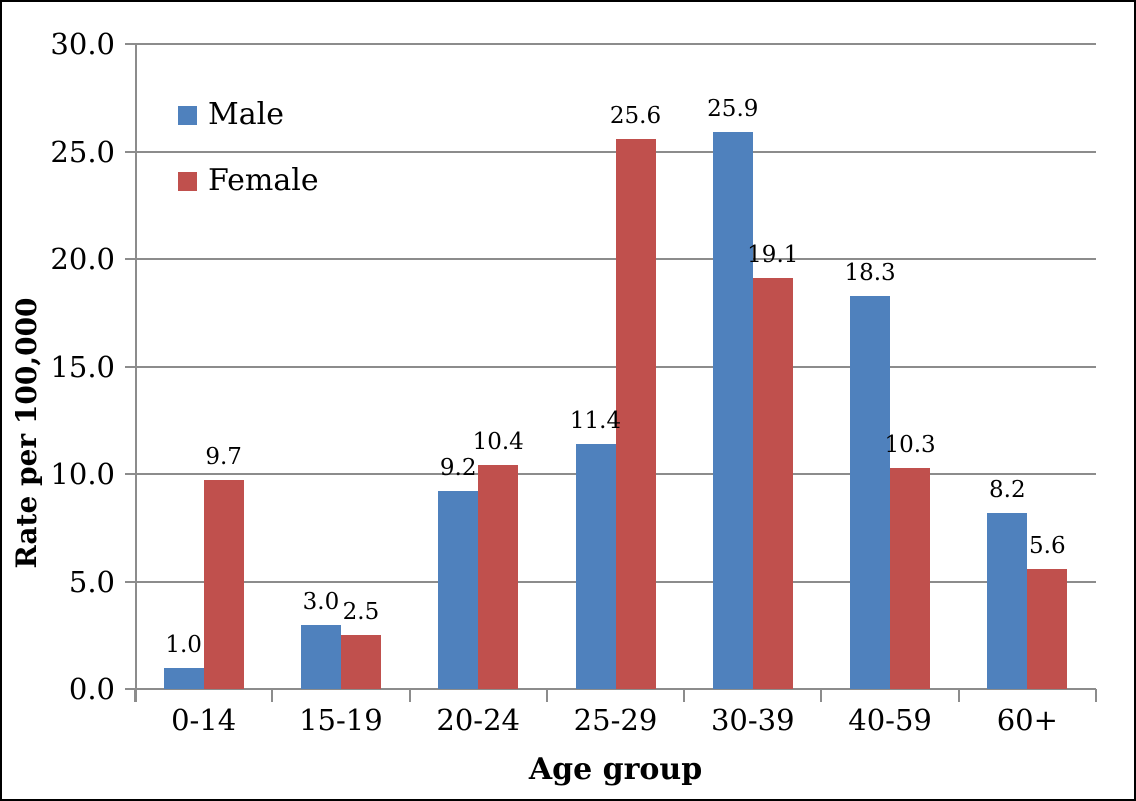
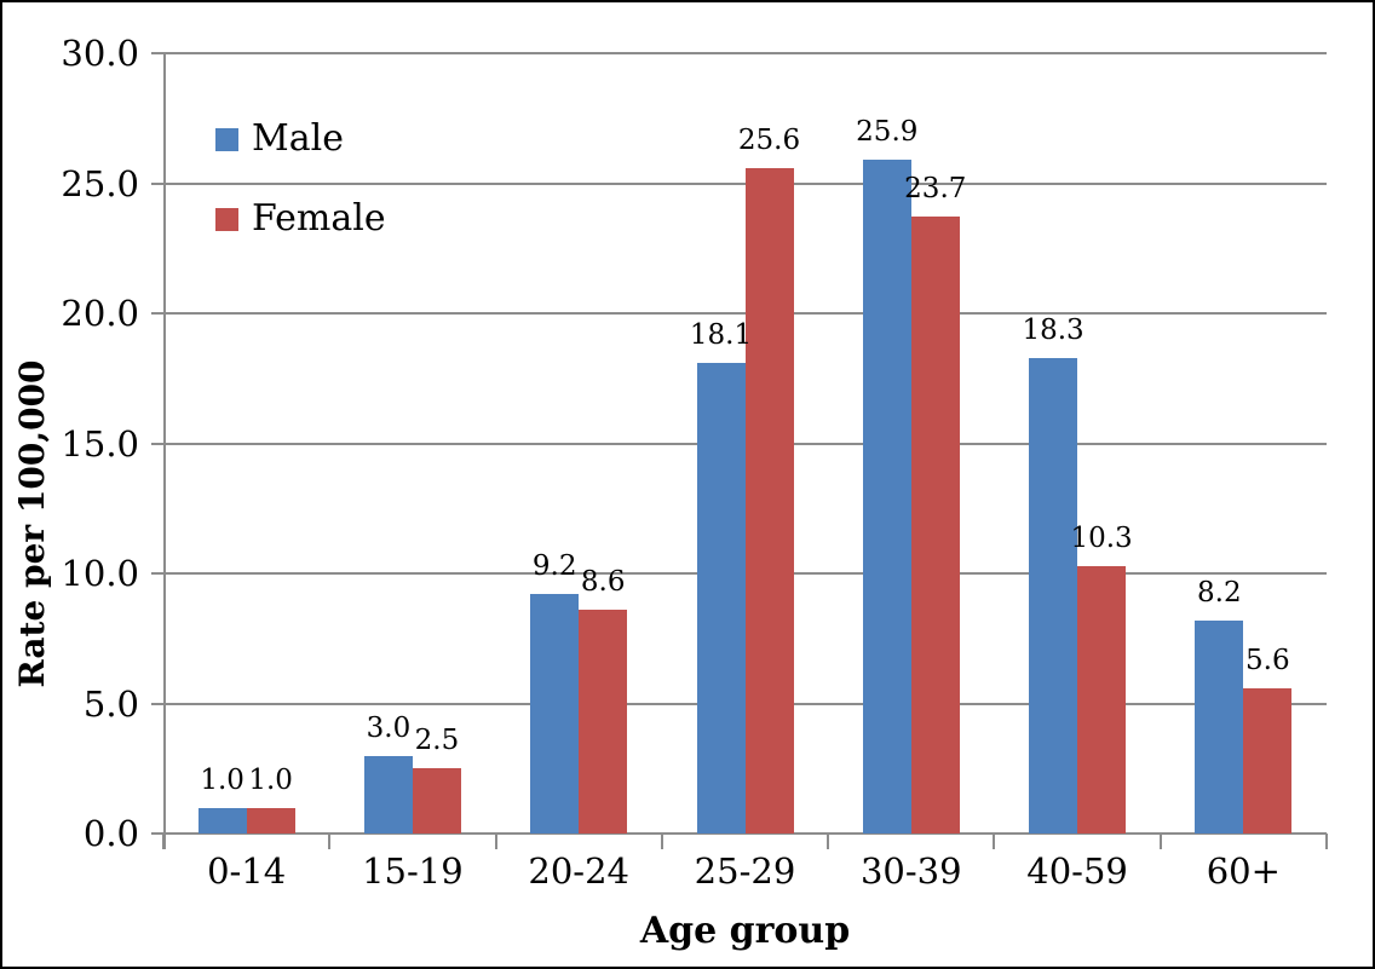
Female/0-14: 9.7 -> 1.0
Female/20-24: 10.4 -> 8.6
Male/25-29: 11.4 -> 18.1
Female/30-39: 19.1 -> 23.7
